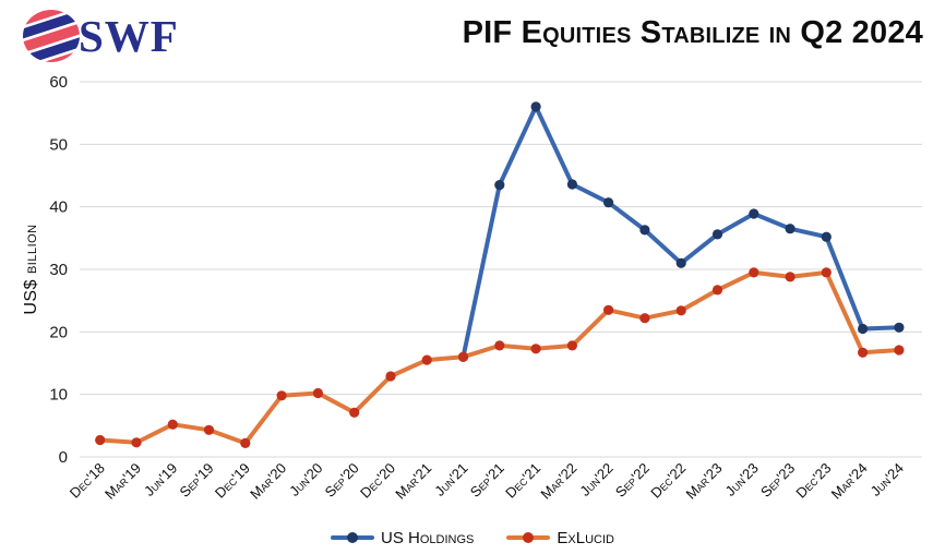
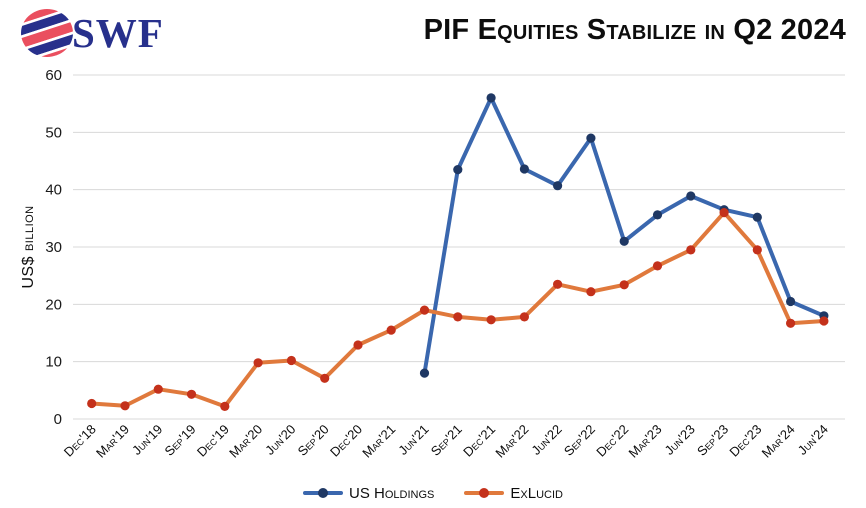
US Holdings/Jun'21: 16 -> 8
ExLucid/Jun'21: 16 -> 19
US Holdings/Sep'22: 36 -> 49
ExLucid/Sep'23: 29 -> 36
US Holdings/Jun'24: 21 -> 18
